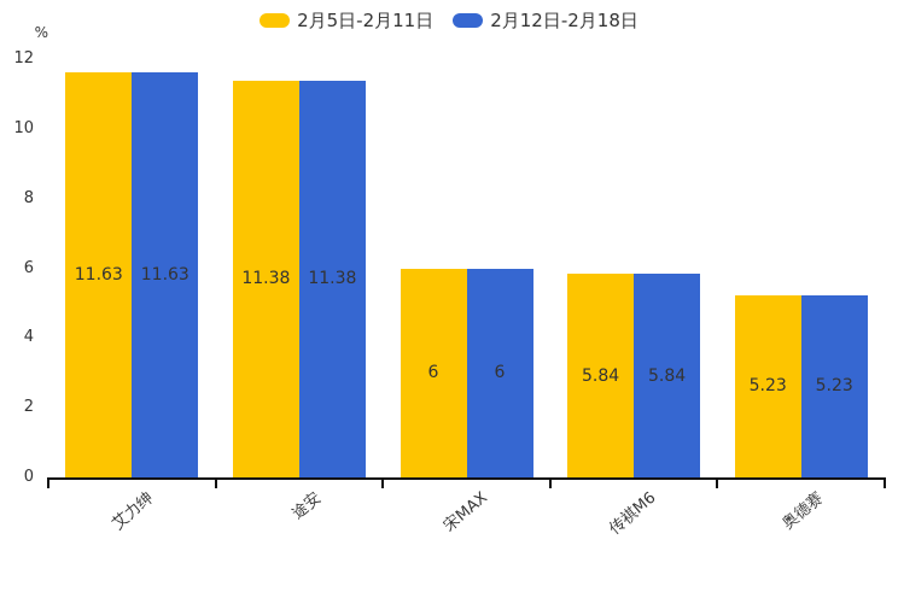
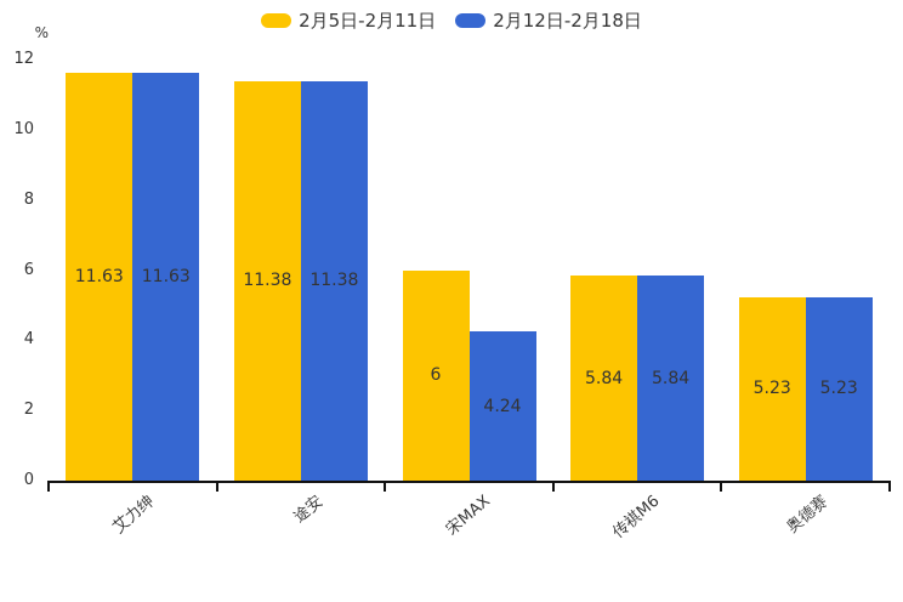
2月12日-2月18日/宋MAX: 6 -> 4.24
